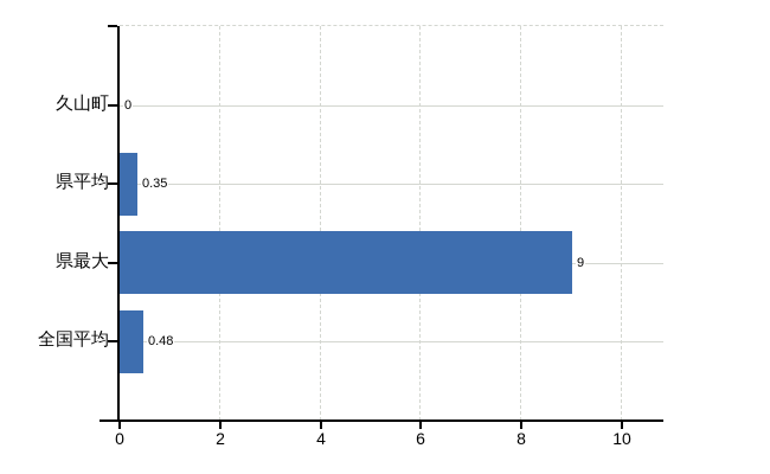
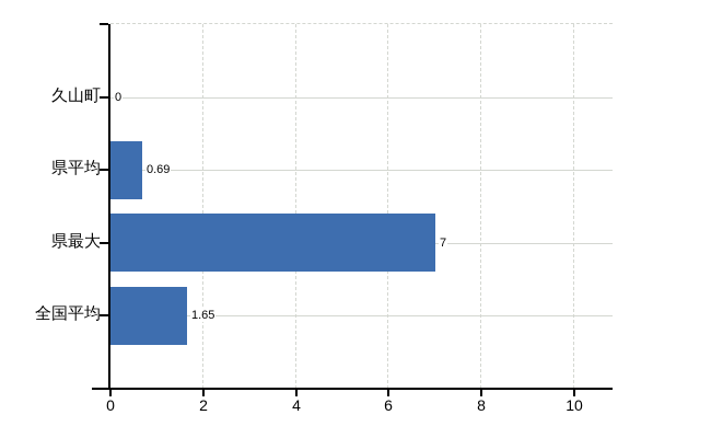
県平均: 0.35 -> 0.69
県最大: 9 -> 7
全国平均: 0.48 -> 1.65
